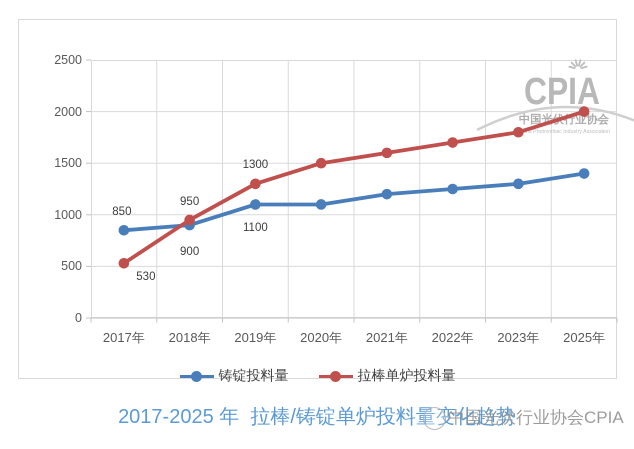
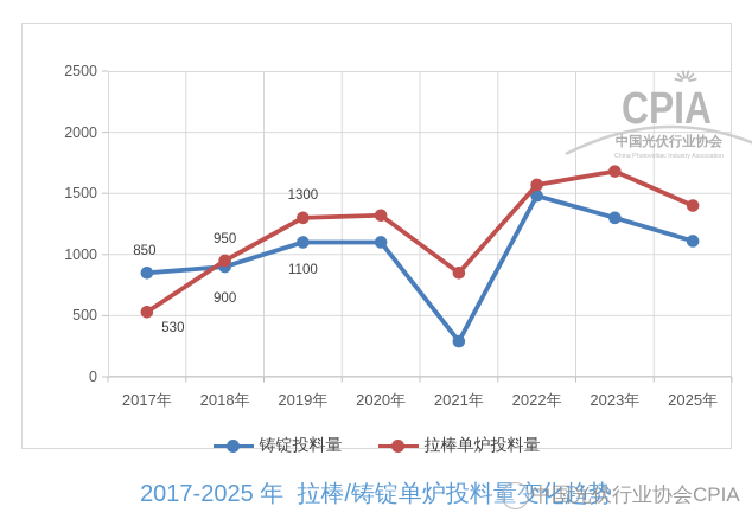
拉棒单炉投料量/2020年: 1500 -> 1320
铸锭投料量/2021年: 1200 -> 290
拉棒单炉投料量/2021年: 1600 -> 850
铸锭投料量/2022年: 1250 -> 1480
拉棒单炉投料量/2022年: 1700 -> 1570
拉棒单炉投料量/2023年: 1800 -> 1680
铸锭投料量/2025年: 1400 -> 1110
拉棒单炉投料量/2025年: 2000 -> 1400
